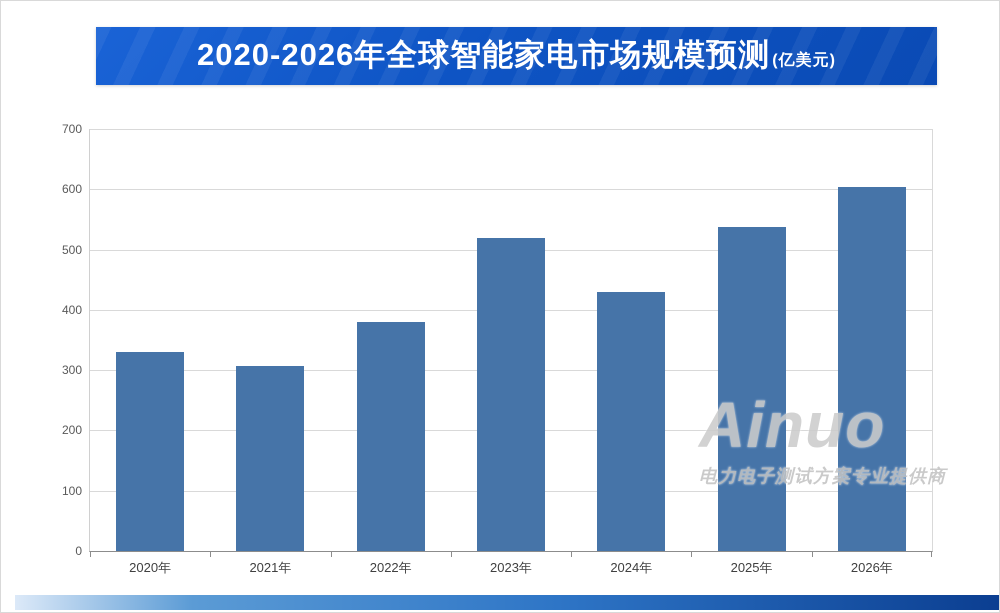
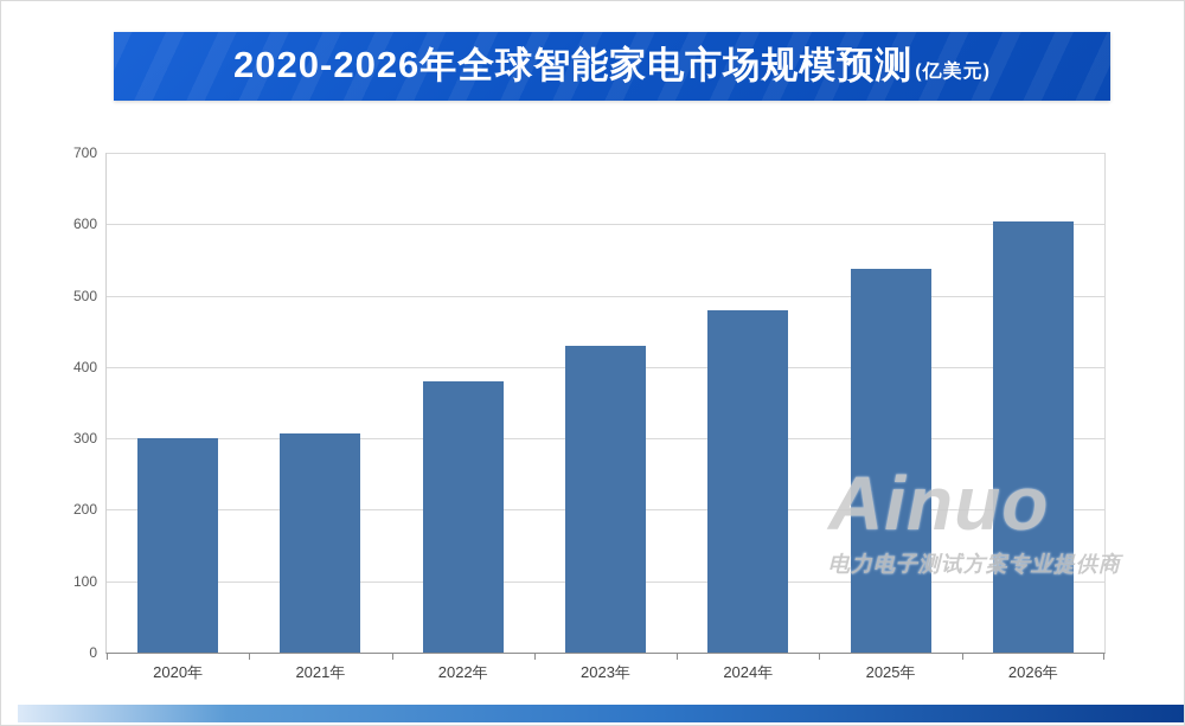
2020年: 330 -> 300
2023年: 520 -> 430
2024年: 430 -> 480
